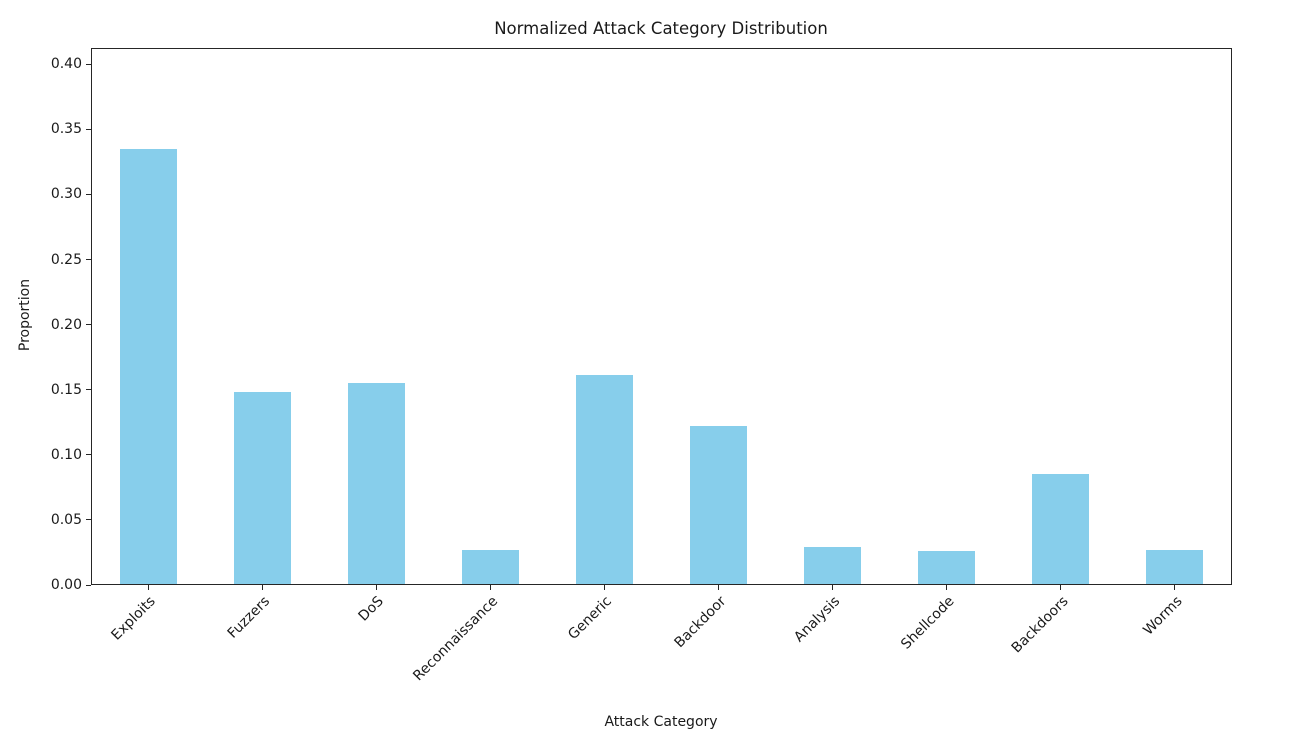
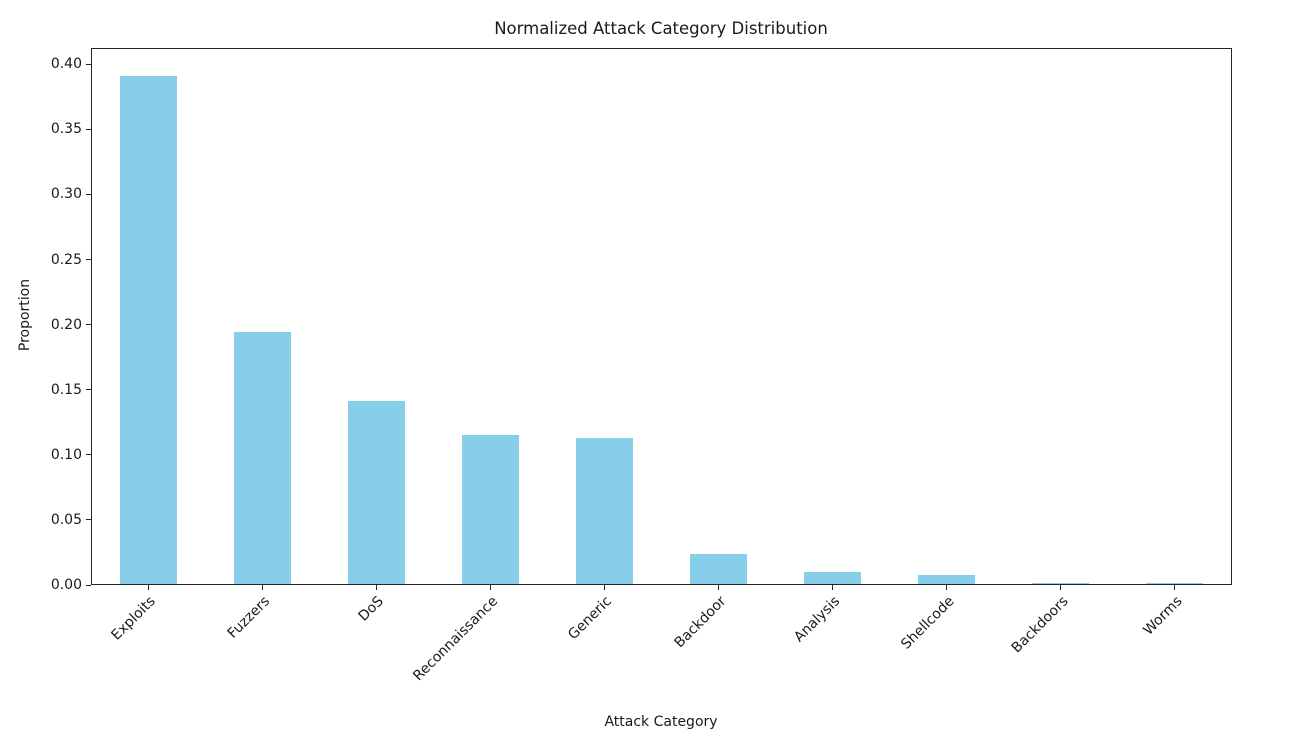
Exploits: 0.335 -> 0.391
Fuzzers: 0.148 -> 0.194
DoS: 0.155 -> 0.141
Reconnaissance: 0.027 -> 0.115
Generic: 0.161 -> 0.113
Backdoor: 0.122 -> 0.024
Analysis: 0.029 -> 0.010
Shellcode: 0.026 -> 0.008
Backdoors: 0.085 -> 0.002
Worms: 0.027 -> 0.001
